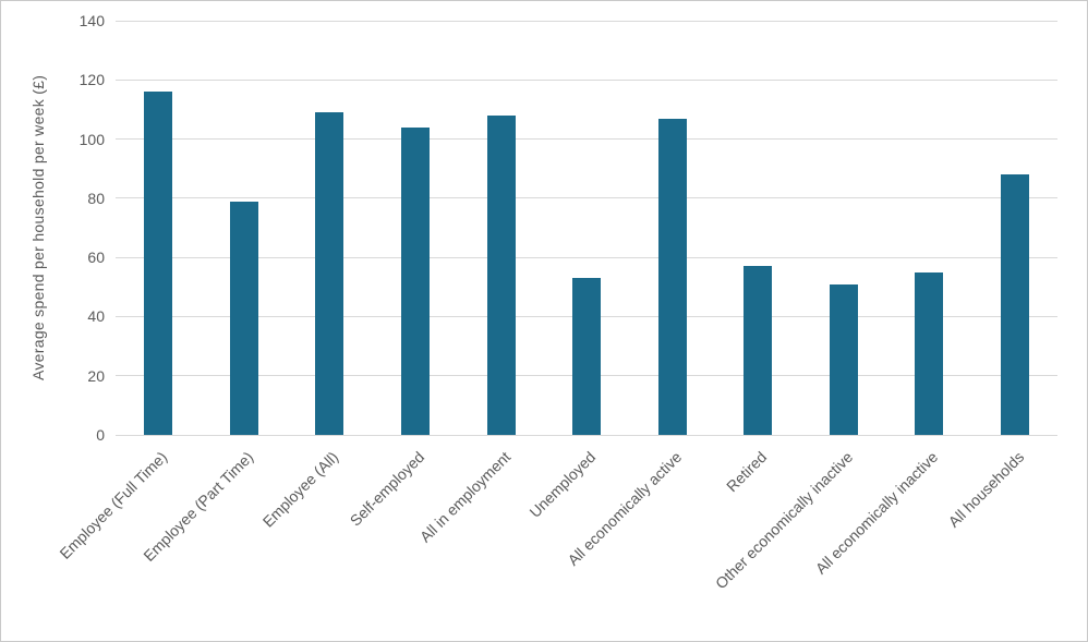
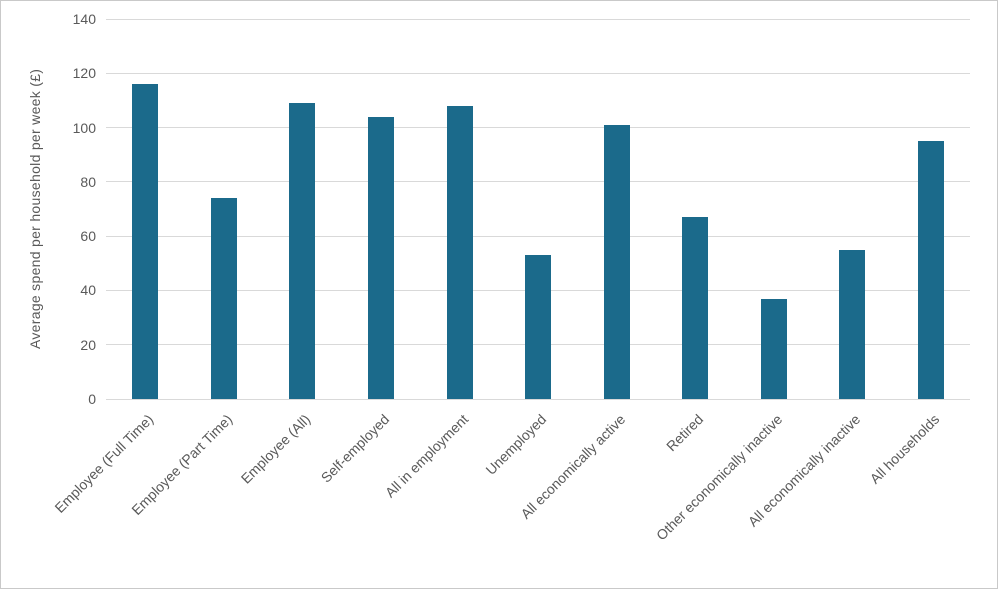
Employee (Part Time): 79 -> 74
All economically active: 107 -> 101
Retired: 57 -> 67
Other economically inactive: 51 -> 37
All households: 88 -> 95
